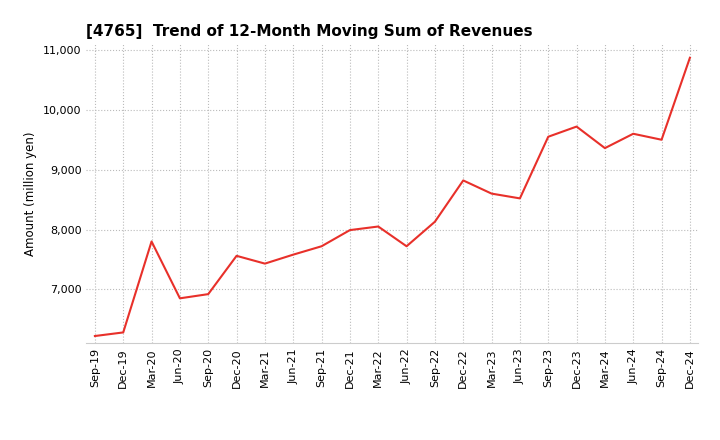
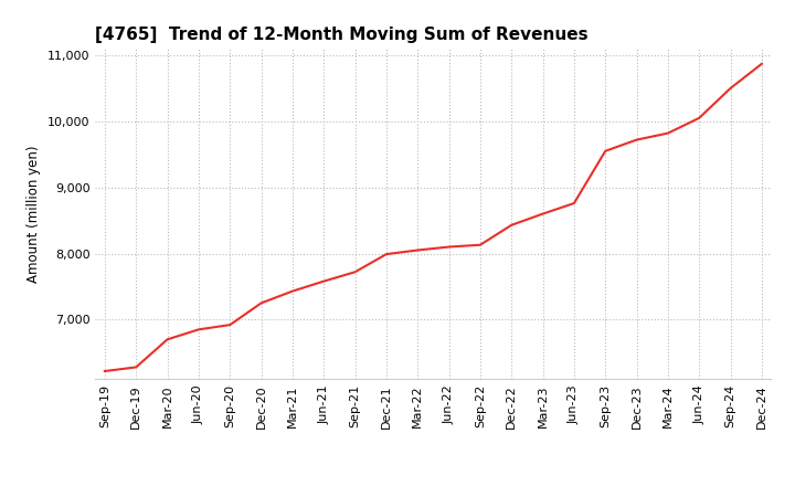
Mar-20: 7,800 -> 6,700
Dec-20: 7,560 -> 7,250
Jun-22: 7,720 -> 8,100
Dec-22: 8,820 -> 8,430
Jun-23: 8,520 -> 8,760
Mar-24: 9,360 -> 9,820
Jun-24: 9,600 -> 10,050
Sep-24: 9,500 -> 10,500
